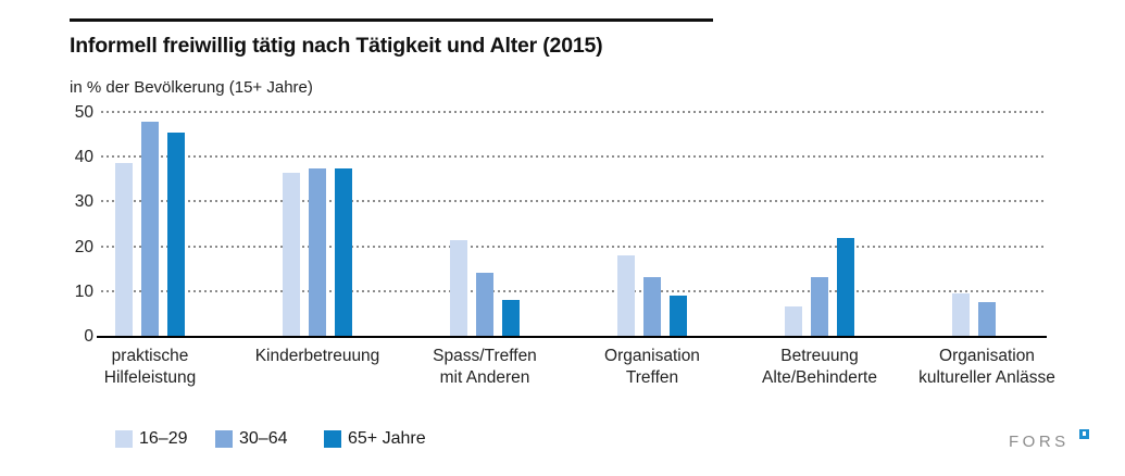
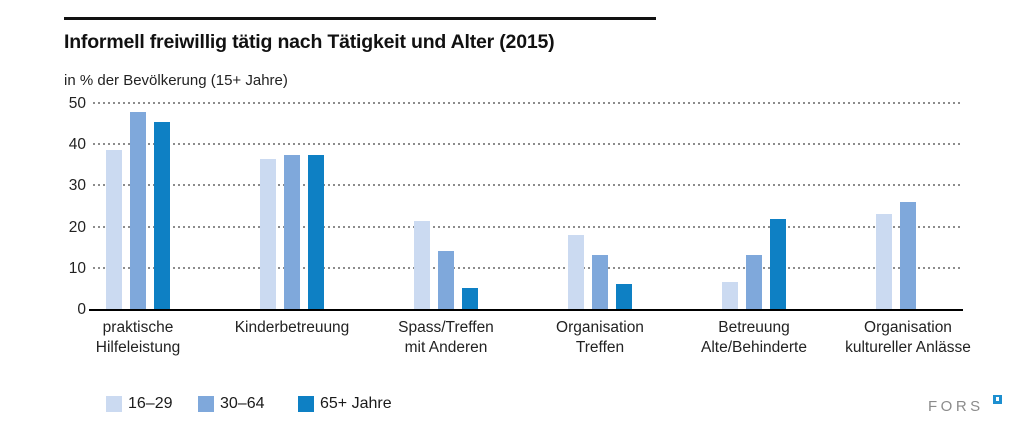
65+ Jahre/Spass/Treffen mit Anderen: 8 -> 5
65+ Jahre/Organisation Treffen: 9 -> 6
16–29/Organisation kultureller Anlässe: 10 -> 23
30–64/Organisation kultureller Anlässe: 8 -> 26
